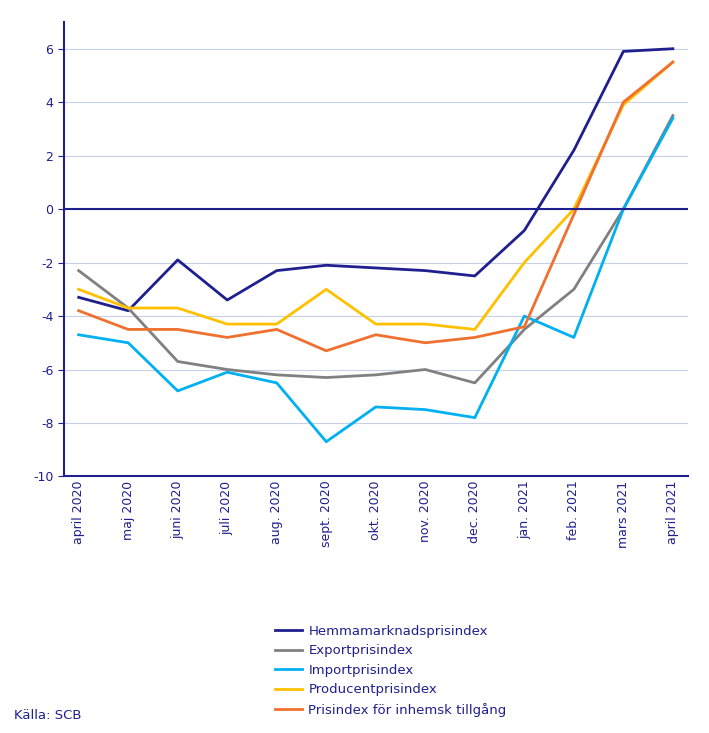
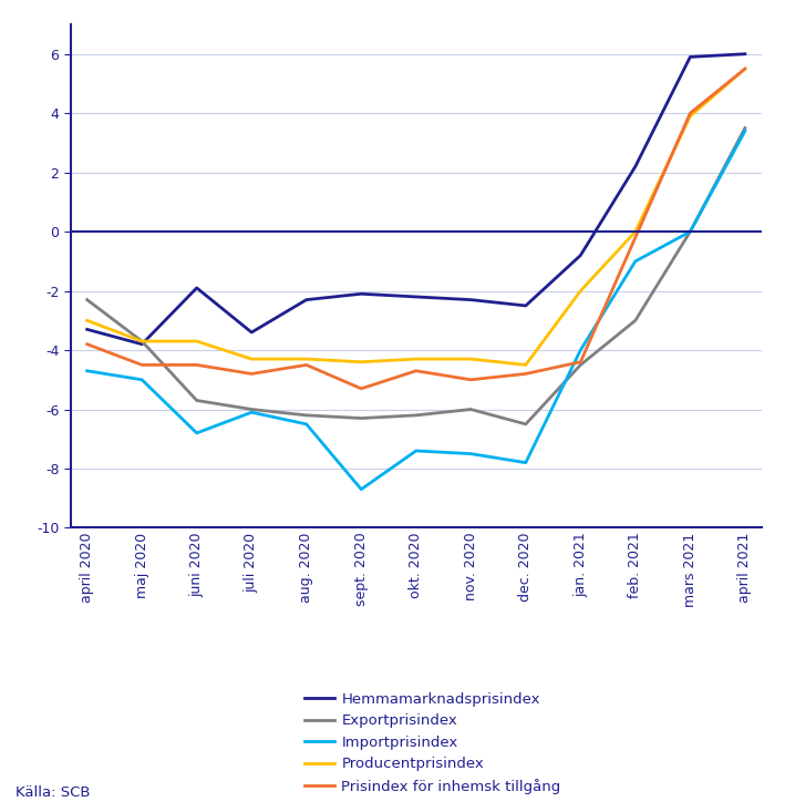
Producentprisindex/sept. 2020: -3.0 -> -4.4
Importprisindex/feb. 2021: -4.8 -> -1.0
